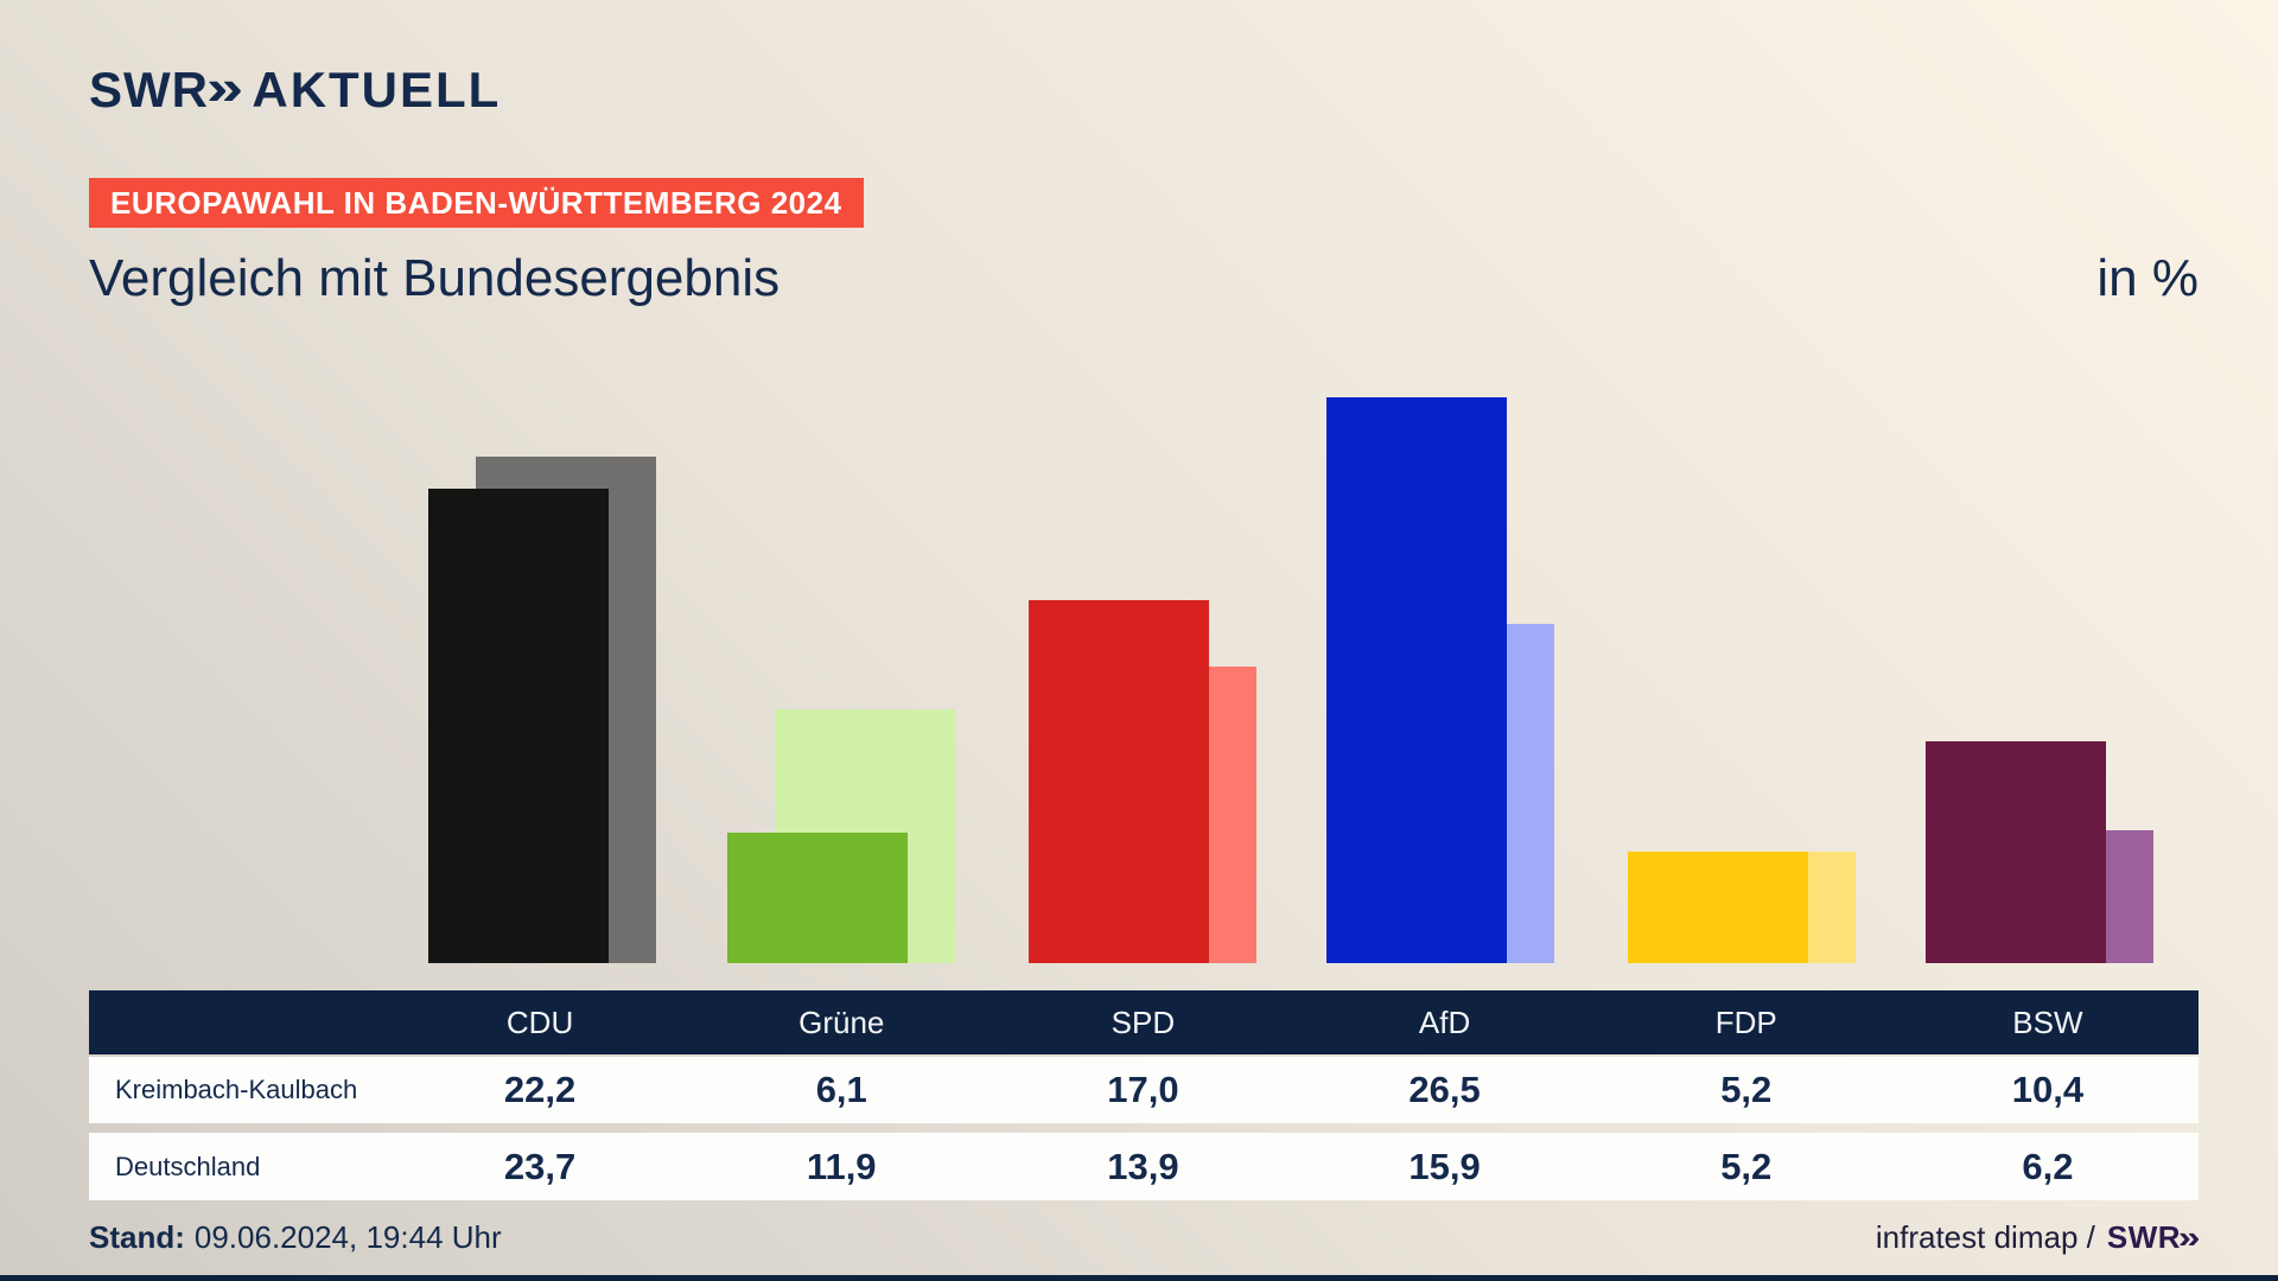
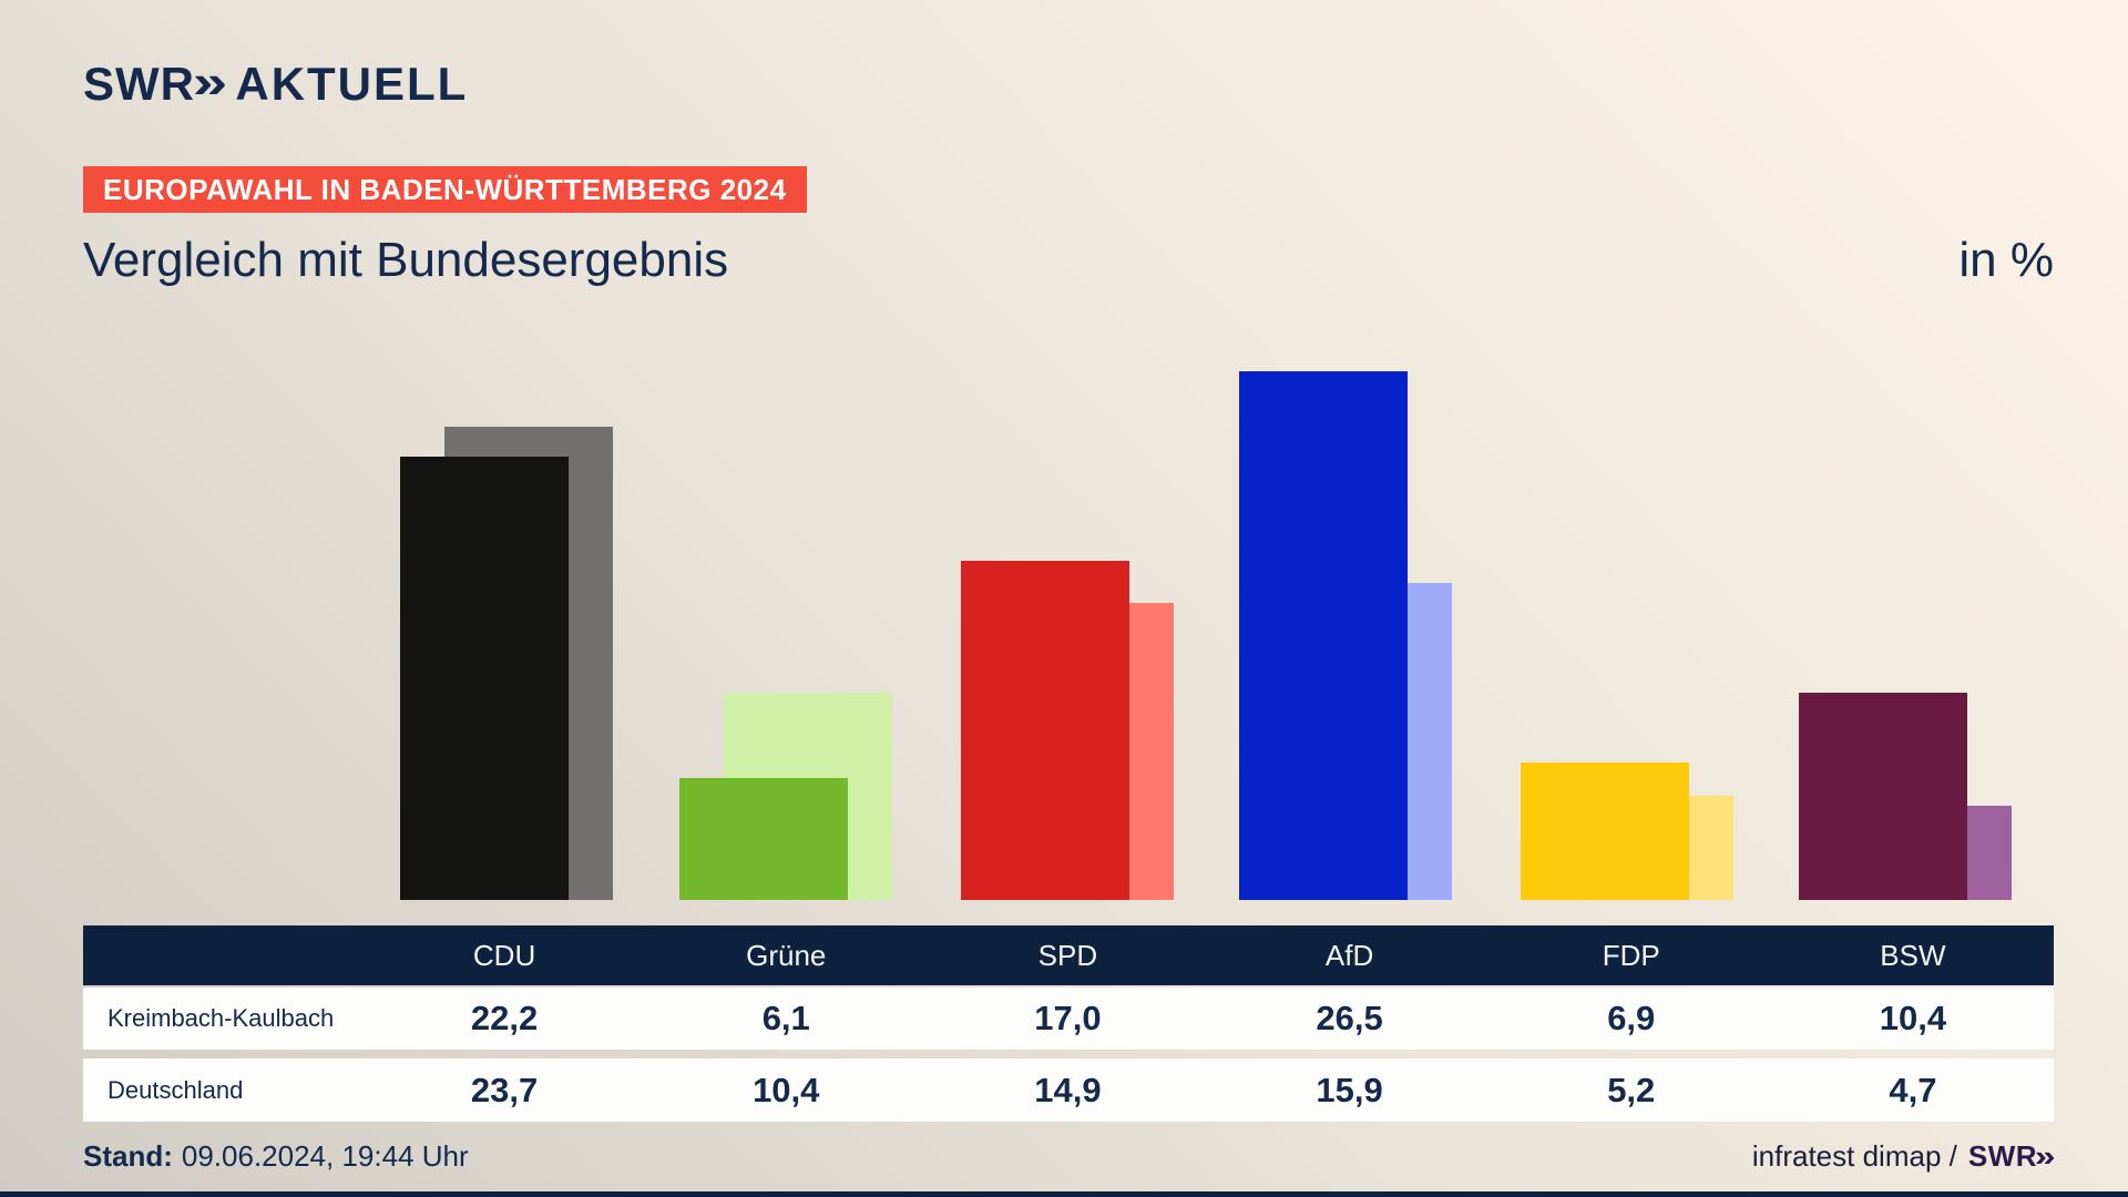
Deutschland/Grüne: 11,9 -> 10,4
Deutschland/SPD: 13,9 -> 14,9
Kreimbach-Kaulbach/FDP: 5,2 -> 6,9
Deutschland/BSW: 6,2 -> 4,7
